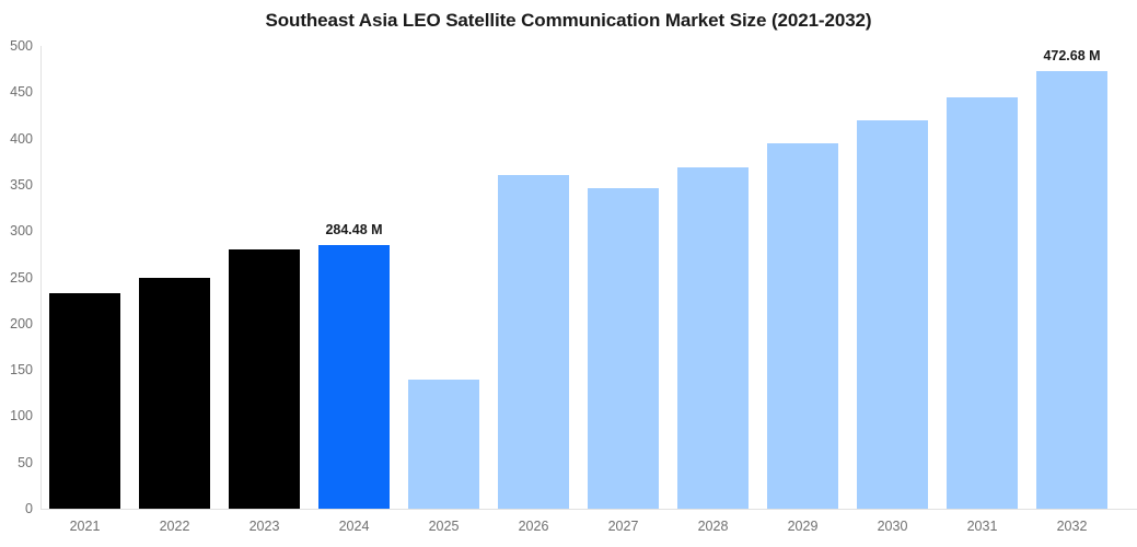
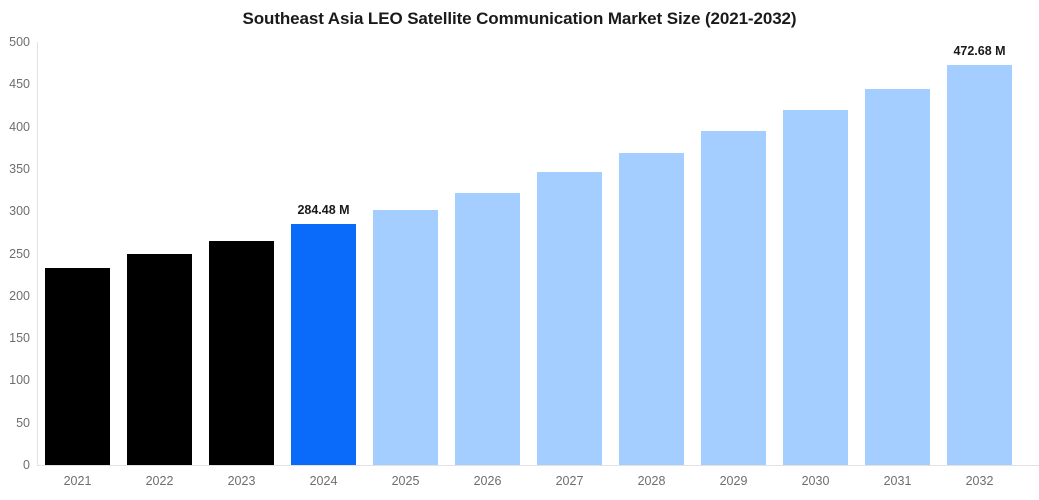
2023: 280 -> 260
2025: 140 -> 300
2026: 360 -> 320
